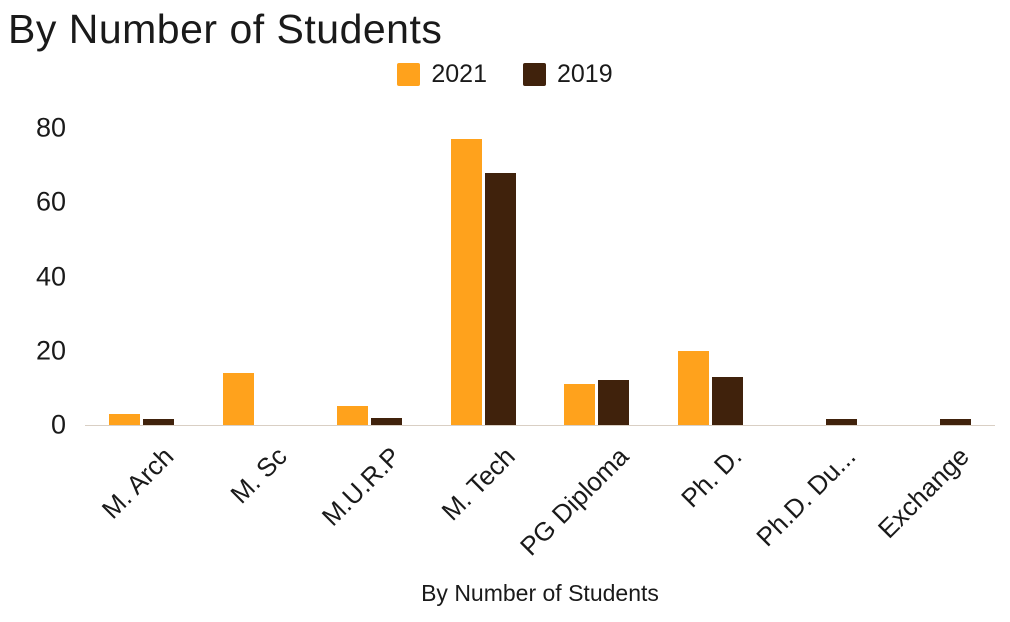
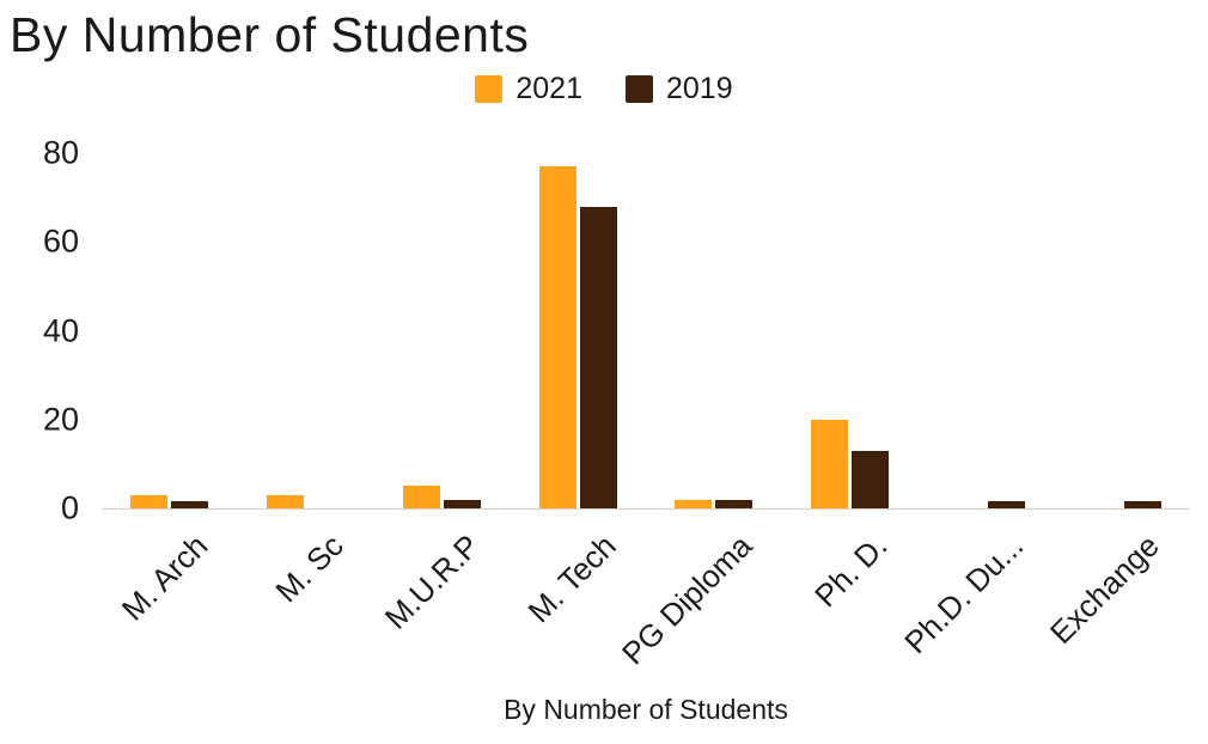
2021/M. Sc: 14 -> 3
2021/PG Diploma: 11 -> 2
2019/PG Diploma: 12 -> 2
